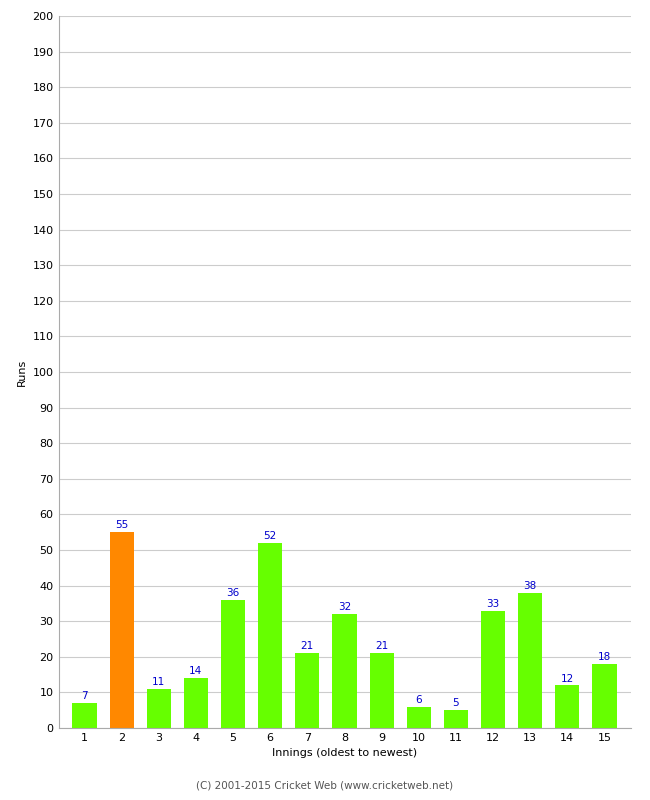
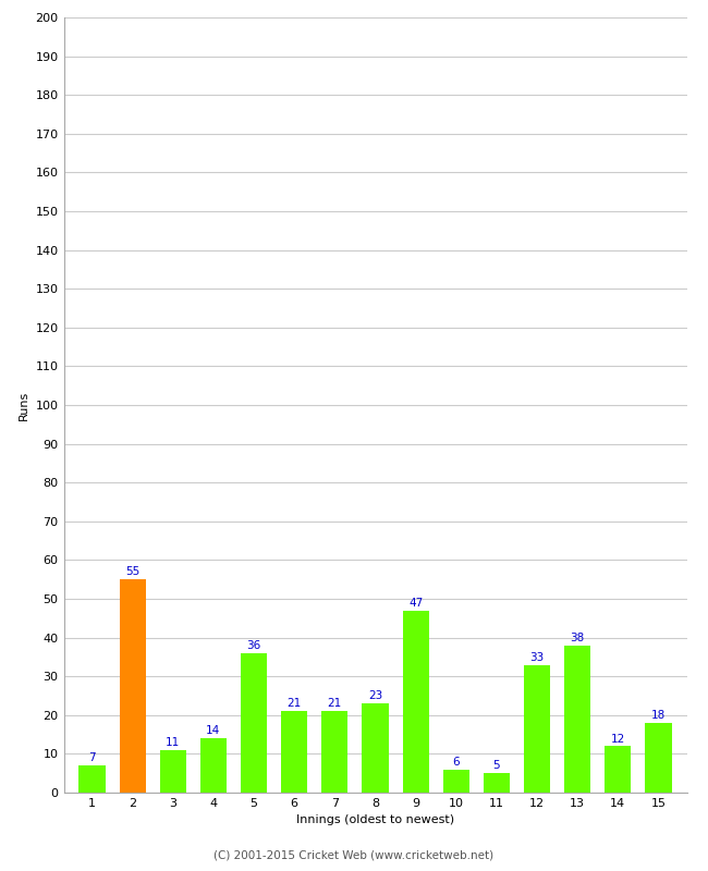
6: 52 -> 21
8: 32 -> 23
9: 21 -> 47
